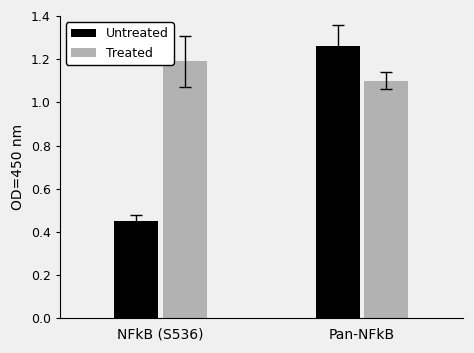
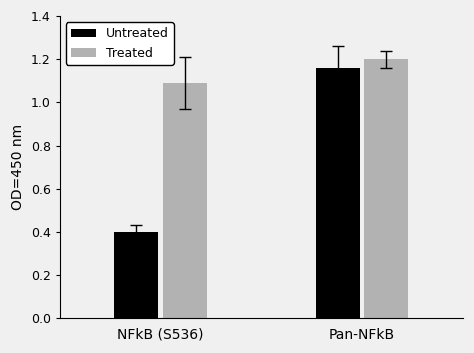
Untreated/NFkB (S536): 0.45 -> 0.40
Treated/NFkB (S536): 1.19 -> 1.09
Untreated/Pan-NFkB: 1.26 -> 1.16
Treated/Pan-NFkB: 1.10 -> 1.20
